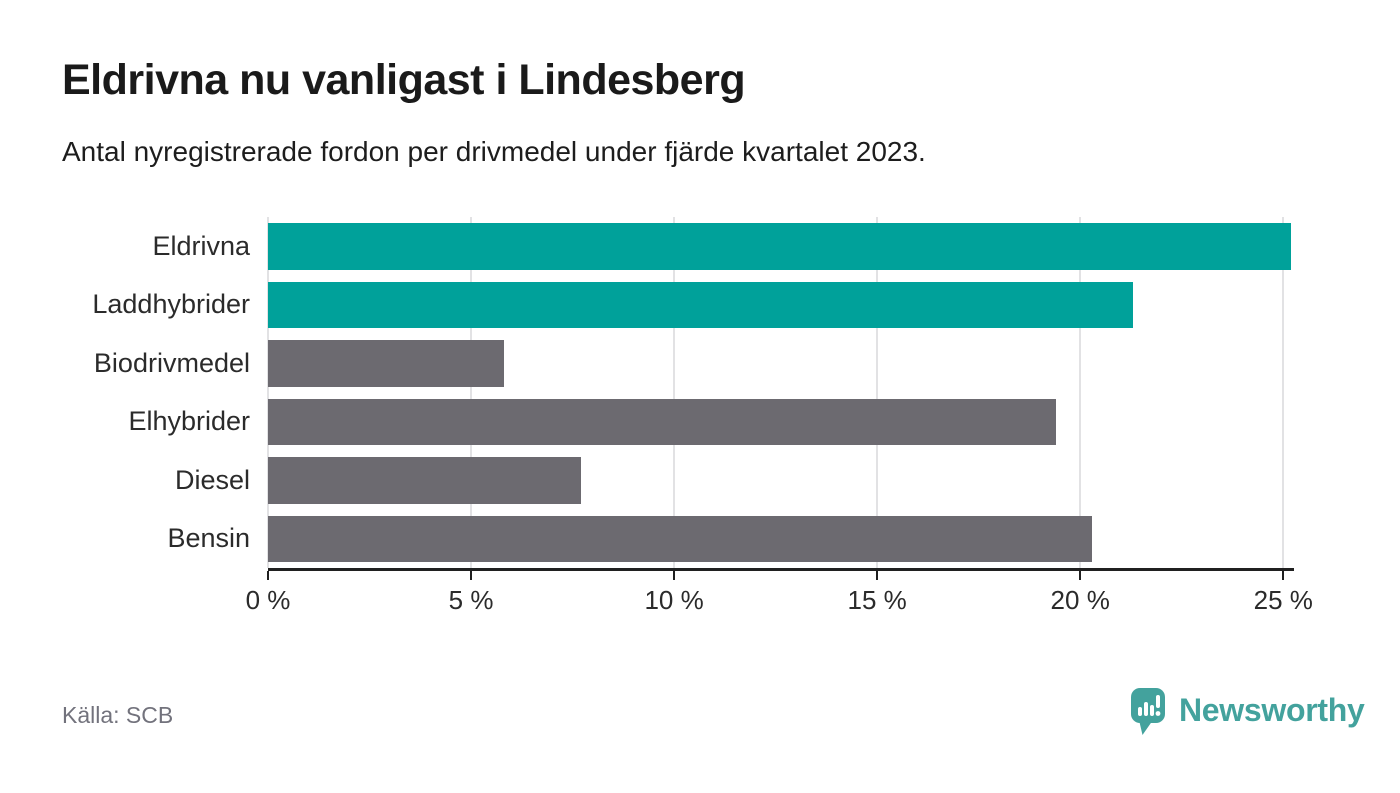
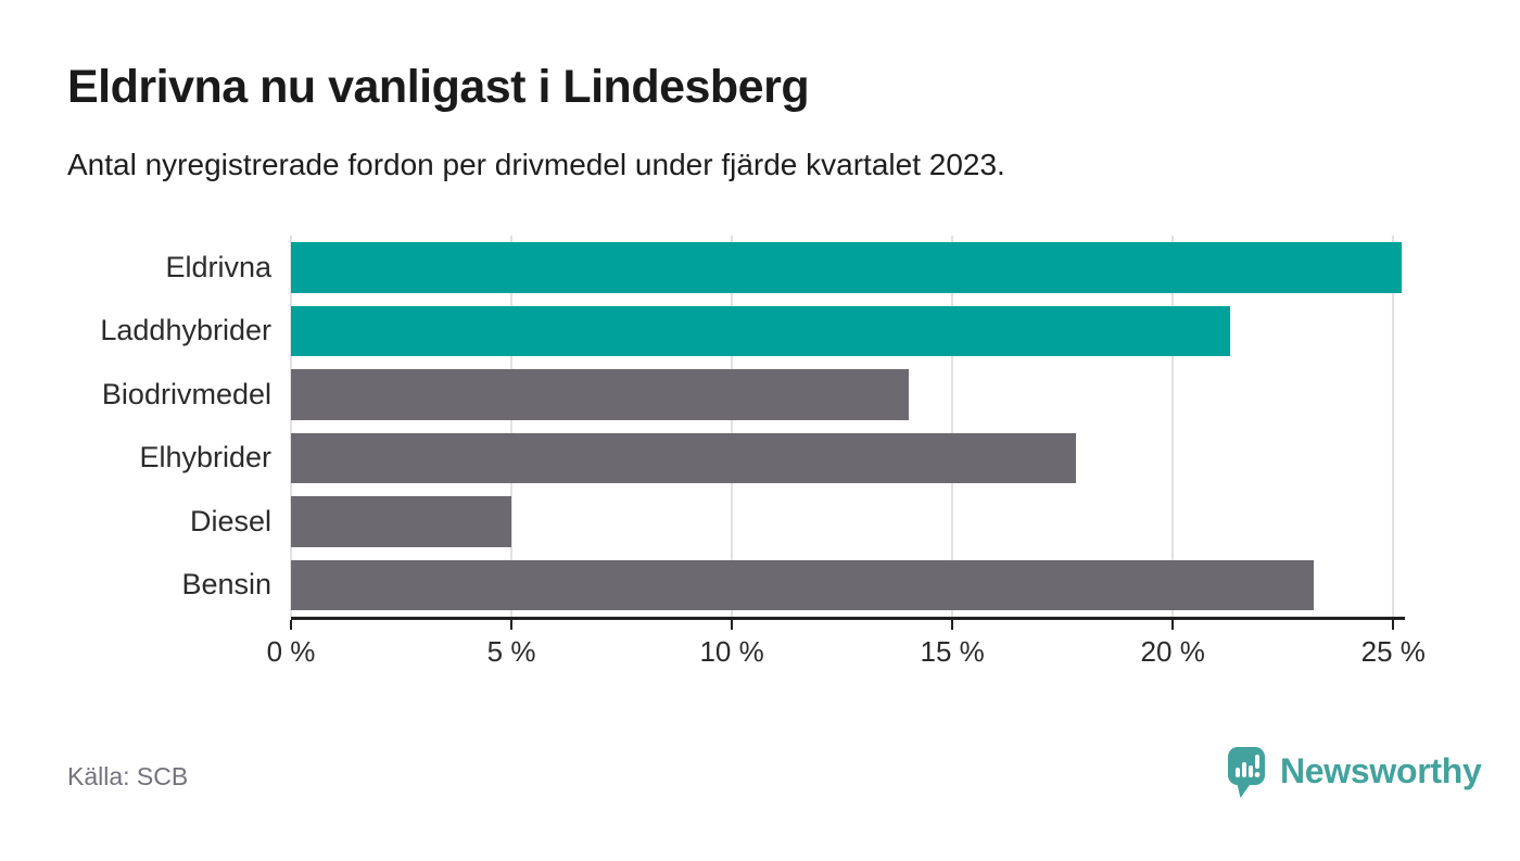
Biodrivmedel: 5.8% -> 14.0%
Elhybrider: 19.4% -> 17.8%
Diesel: 7.7% -> 5.0%
Bensin: 20.3% -> 23.2%
